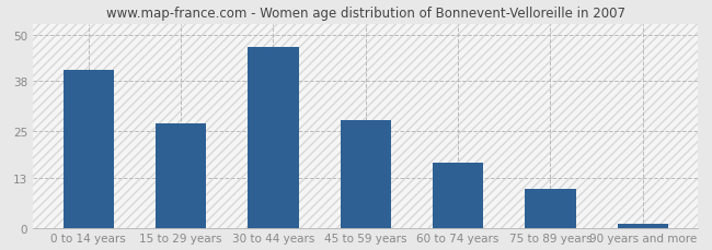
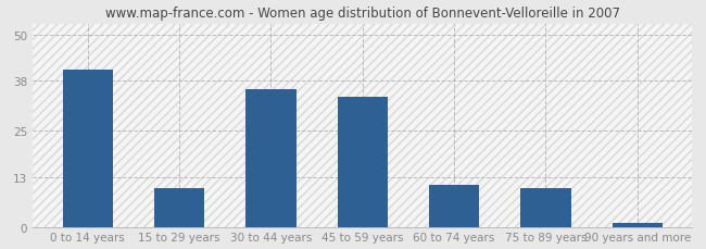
15 to 29 years: 27 -> 10
30 to 44 years: 47 -> 36
45 to 59 years: 28 -> 34
60 to 74 years: 17 -> 11
